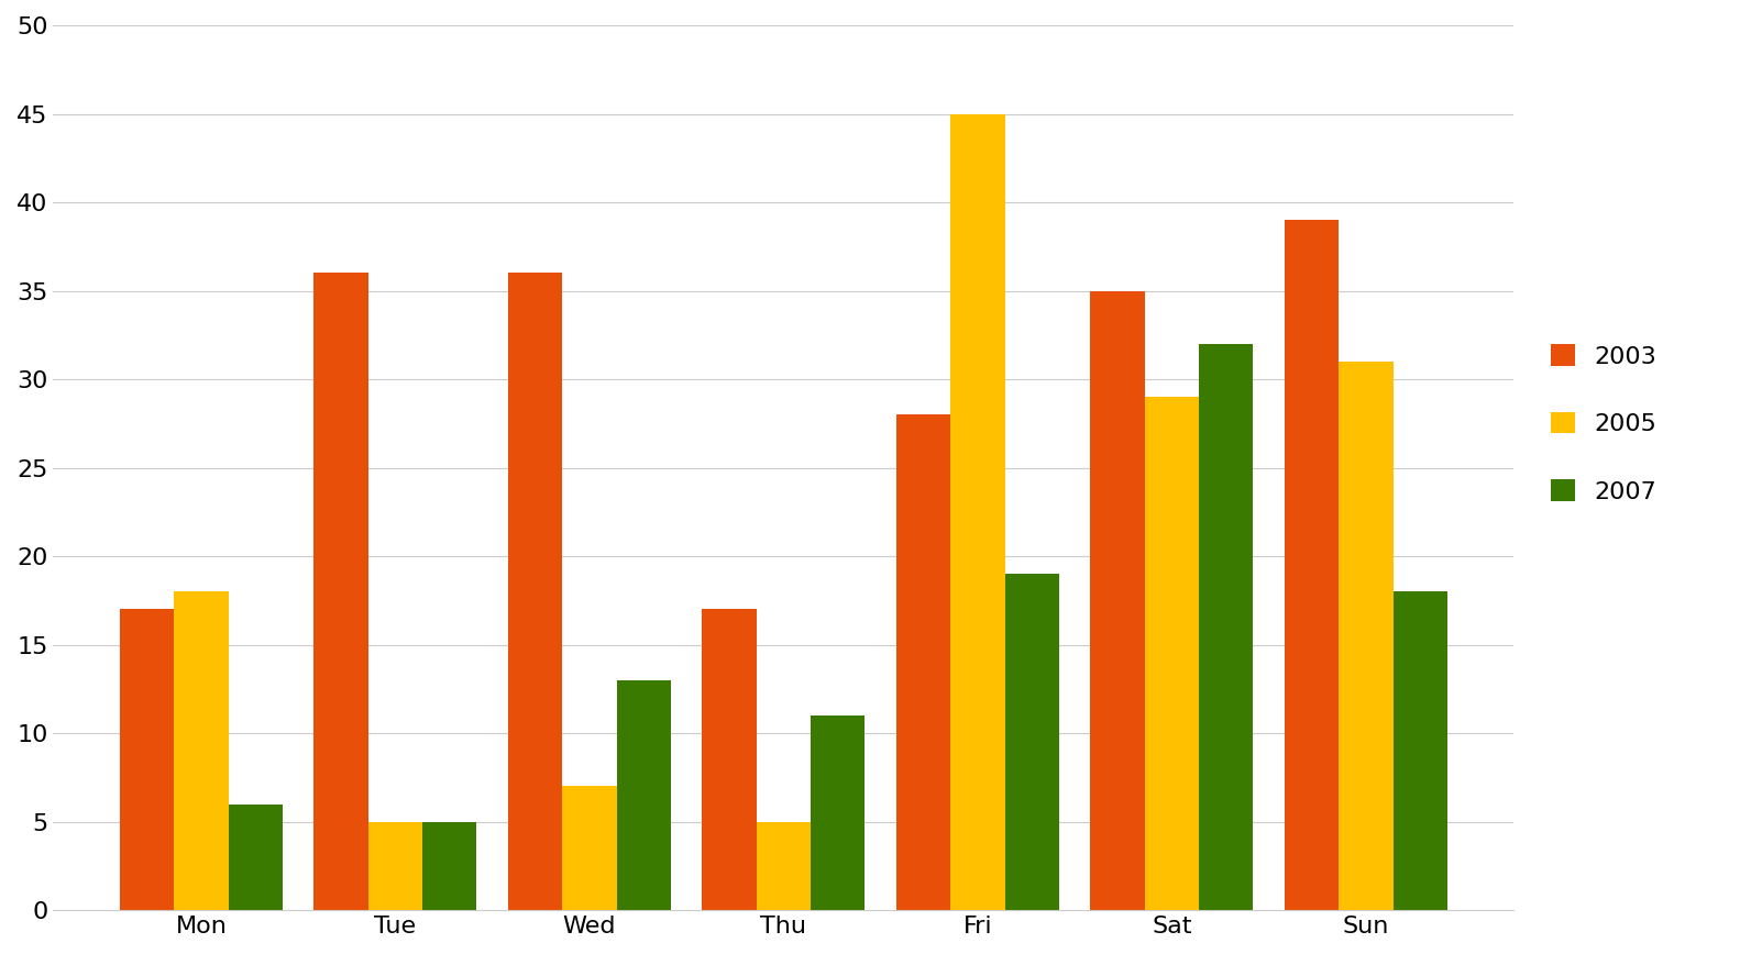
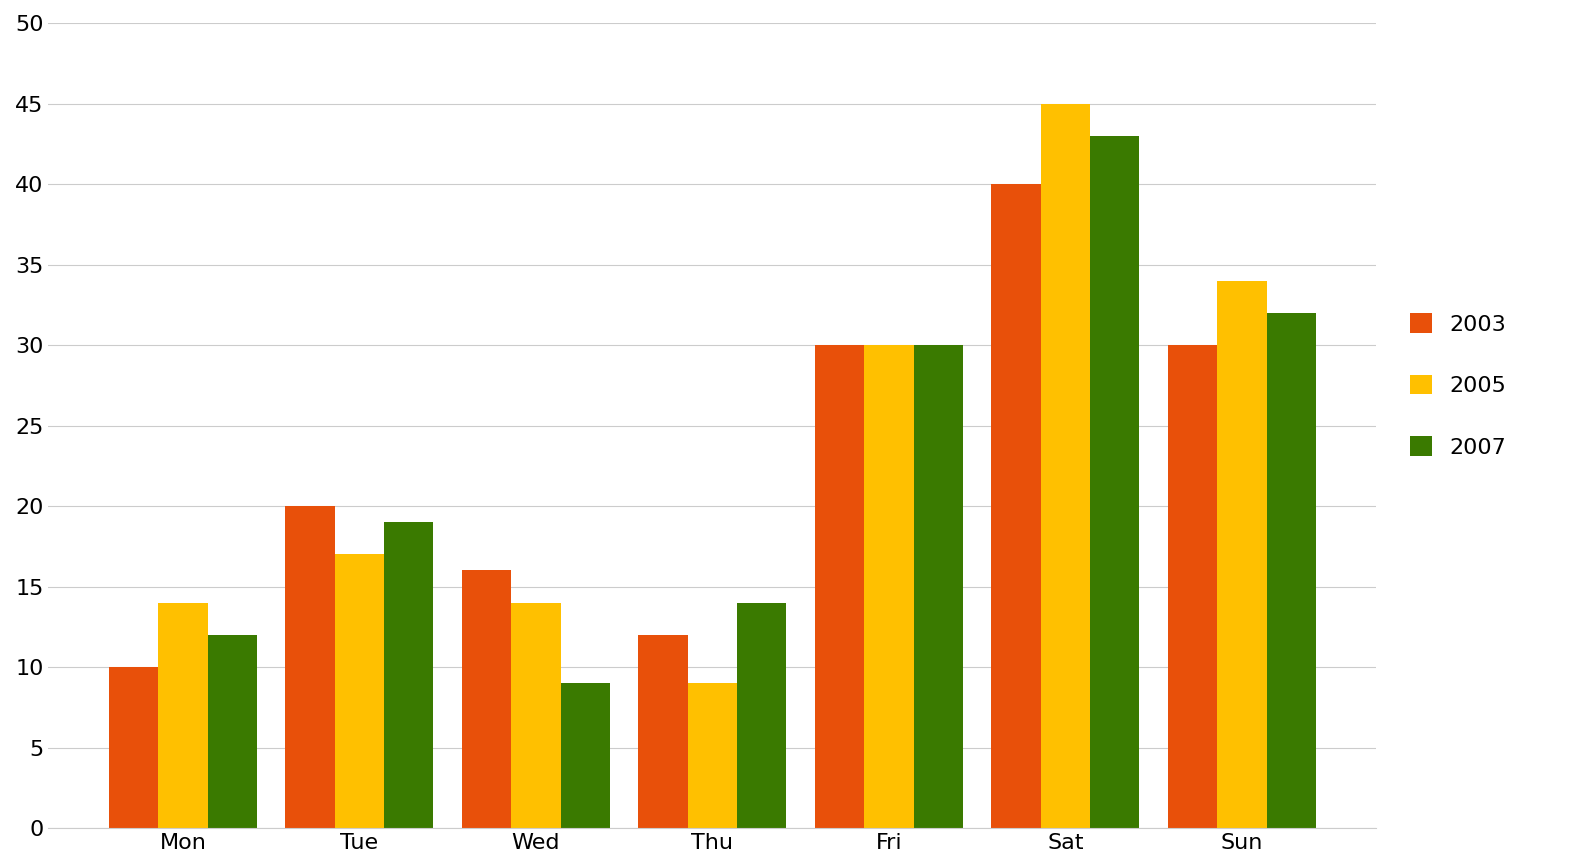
2003/Mon: 17 -> 10
2005/Mon: 18 -> 14
2007/Mon: 6 -> 12
2003/Tue: 36 -> 20
2005/Tue: 5 -> 17
2007/Tue: 5 -> 19
2003/Wed: 36 -> 16
2005/Wed: 7 -> 14
2007/Wed: 13 -> 9
2003/Thu: 17 -> 12
2005/Thu: 5 -> 9
2007/Thu: 11 -> 14
2003/Fri: 28 -> 30
2005/Fri: 45 -> 30
2007/Fri: 19 -> 30
2003/Sat: 35 -> 40
2005/Sat: 29 -> 45
2007/Sat: 32 -> 43
2003/Sun: 39 -> 30
2005/Sun: 31 -> 34
2007/Sun: 18 -> 32
